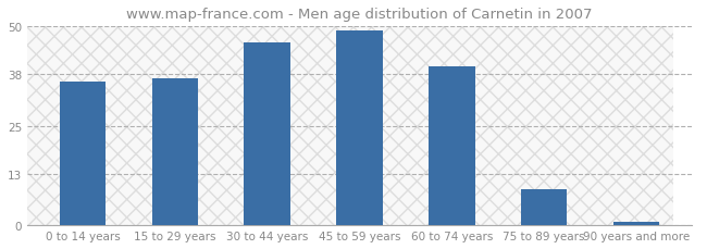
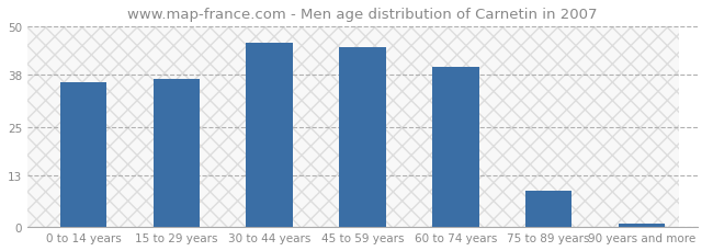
45 to 59 years: 49.0 -> 45.0
